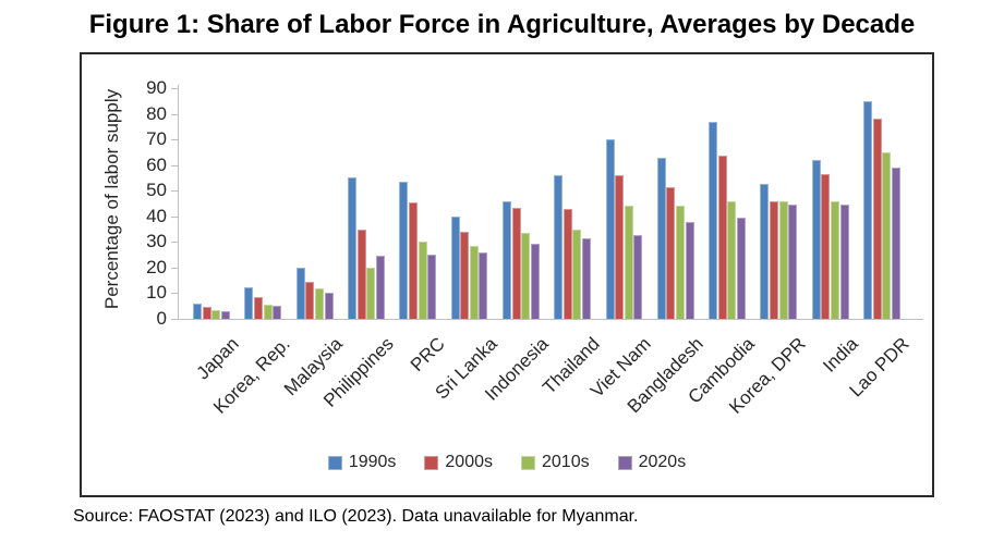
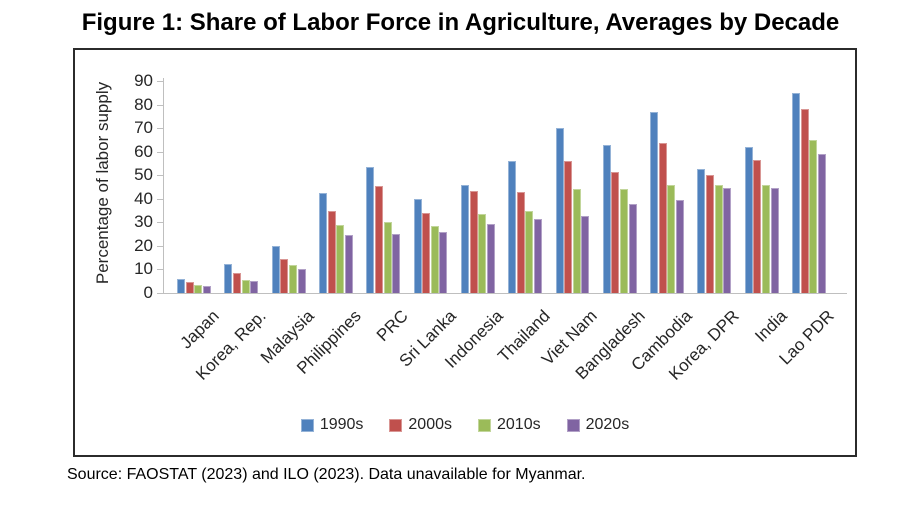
1990s/Philippines: 55 -> 42
2010s/Philippines: 20 -> 29
2000s/Korea, DPR: 46 -> 50
